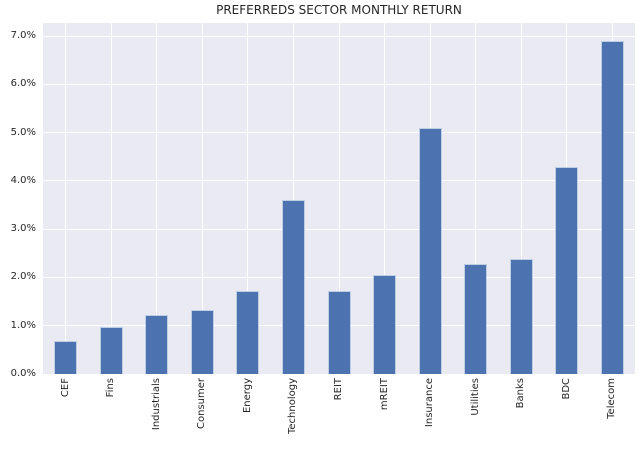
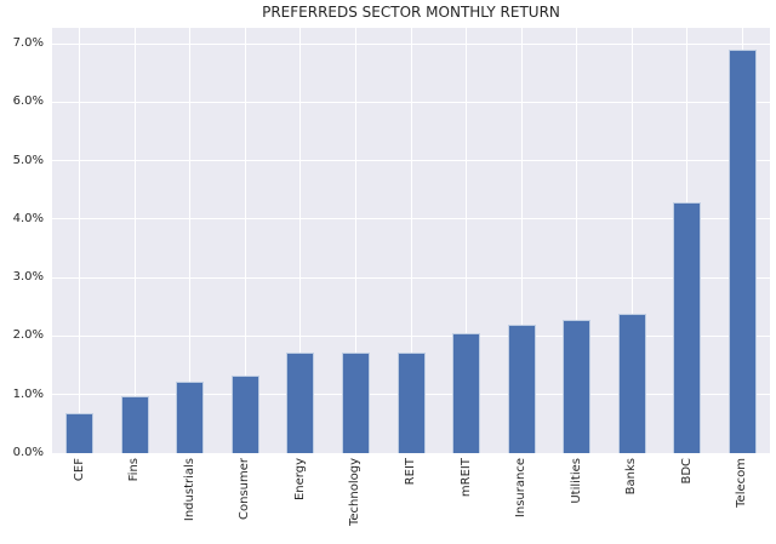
Technology: 3.6% -> 1.7%
Insurance: 5.1% -> 2.2%
